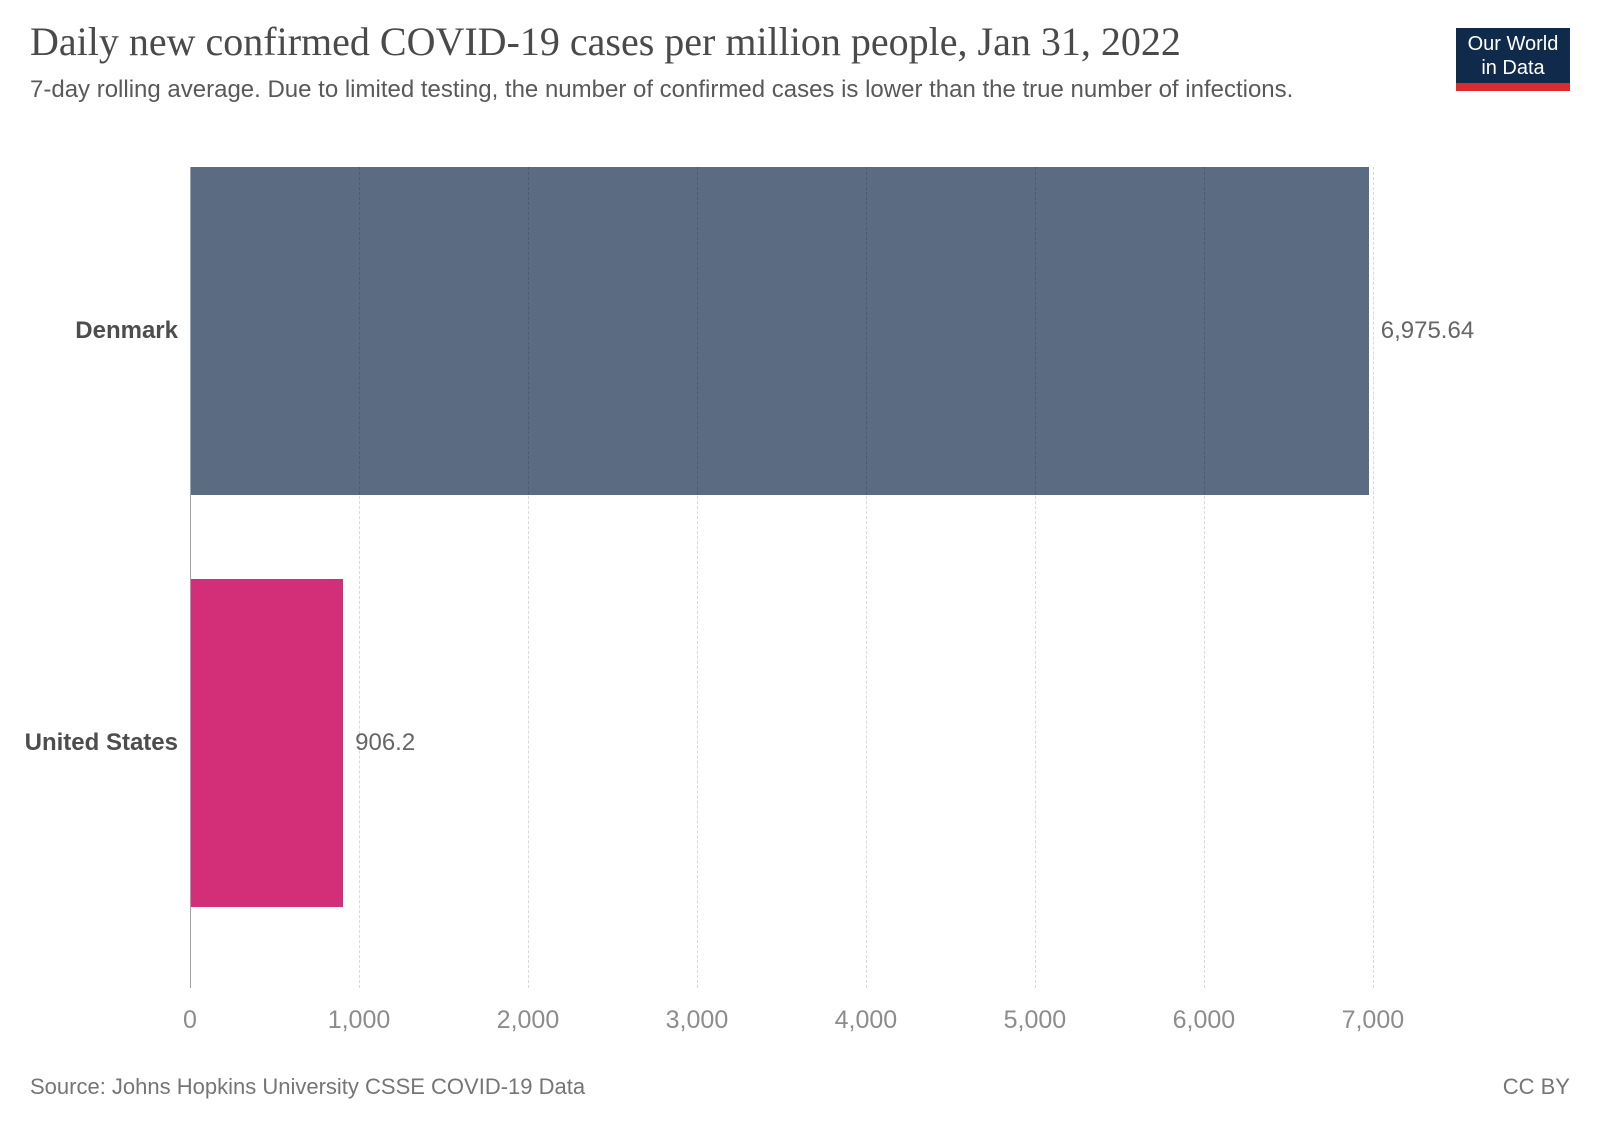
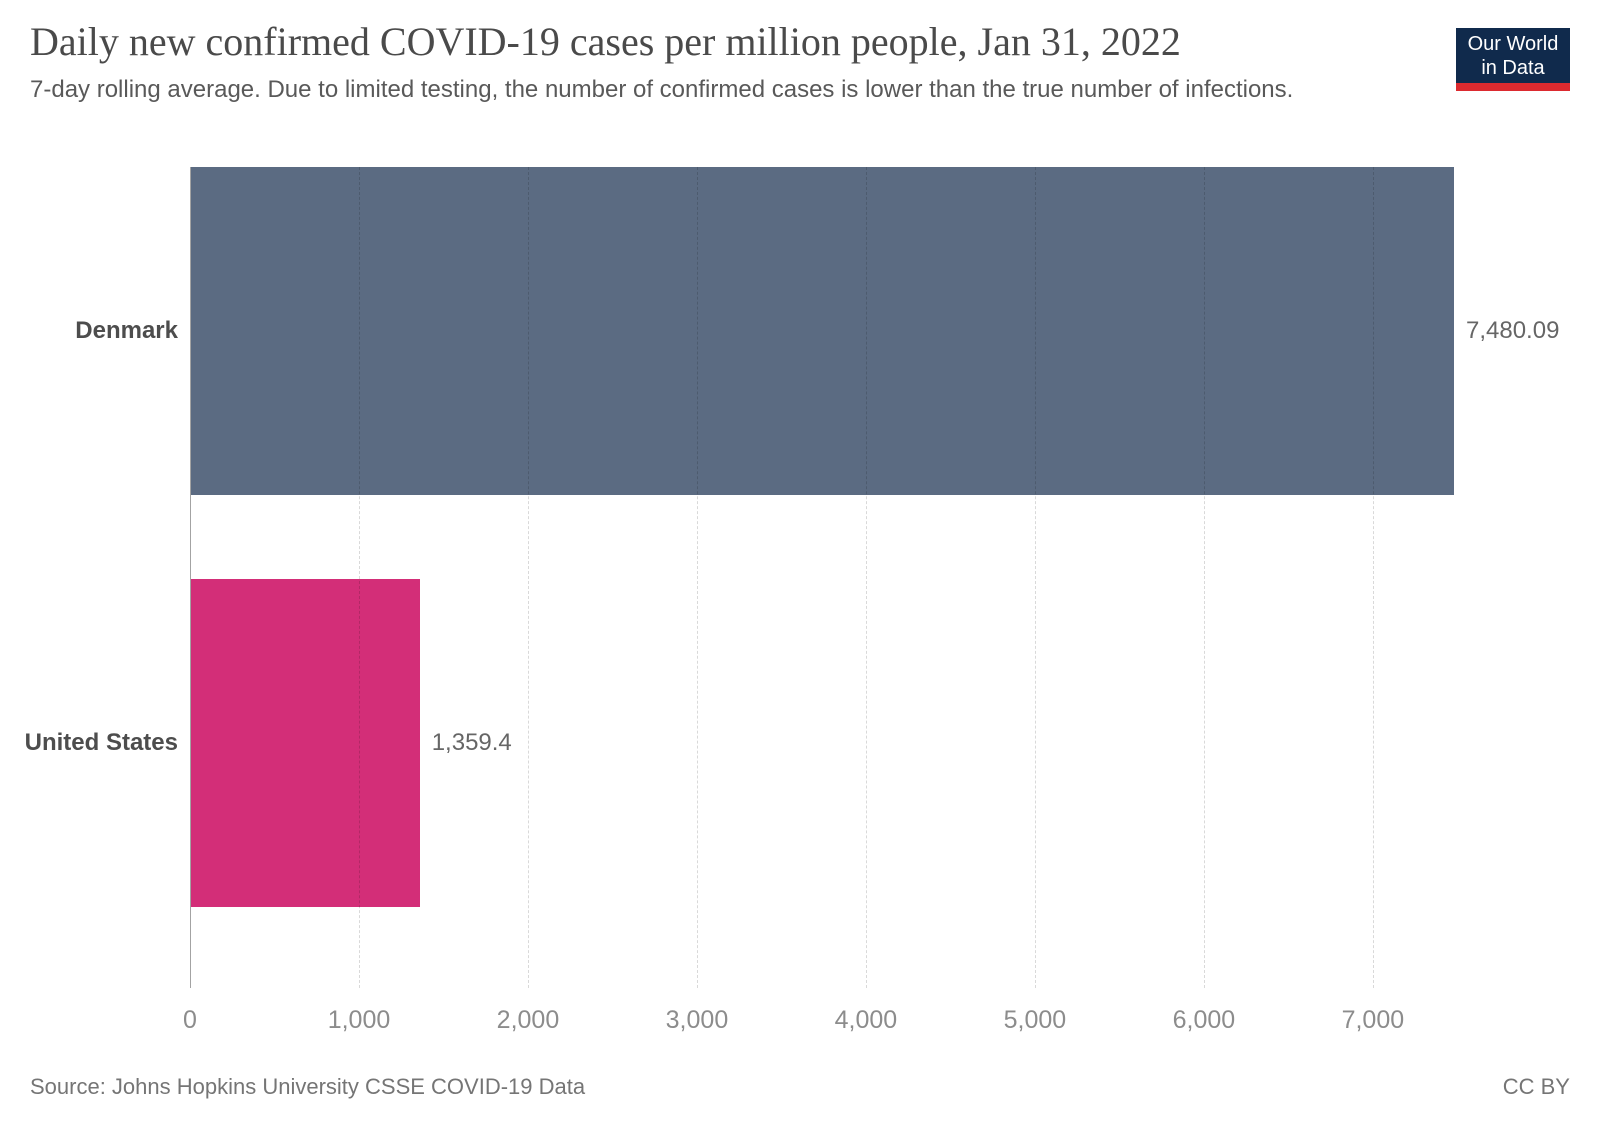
Denmark: 6,975.64 -> 7,480.09
United States: 906.2 -> 1,359.4
